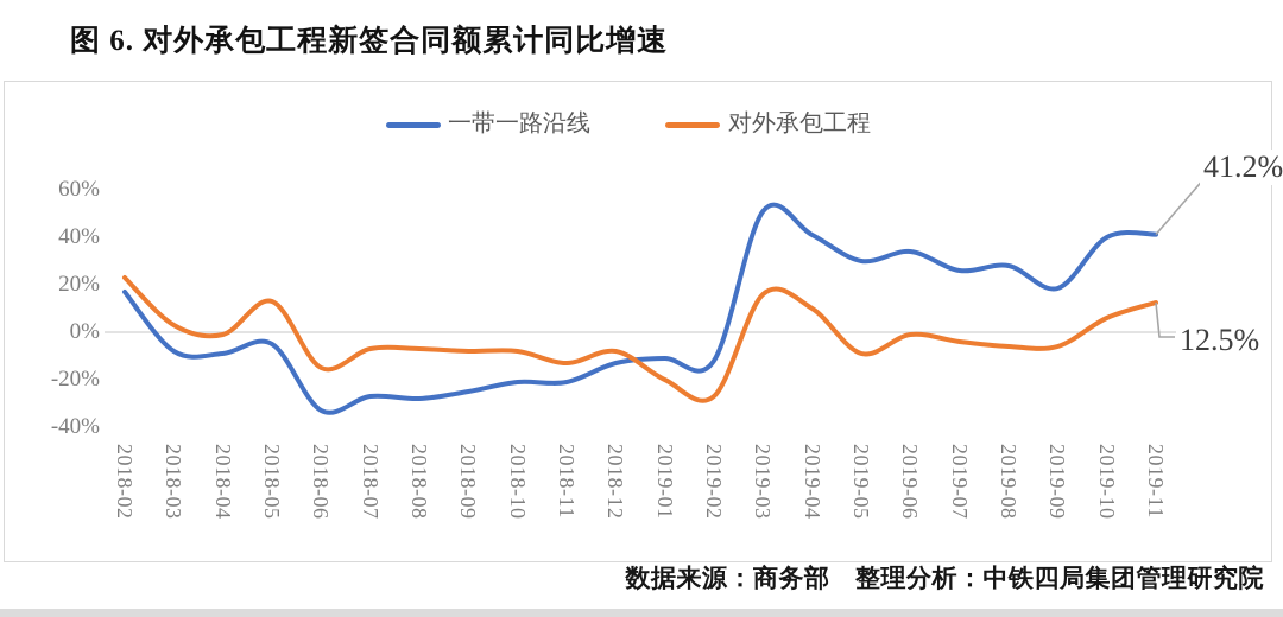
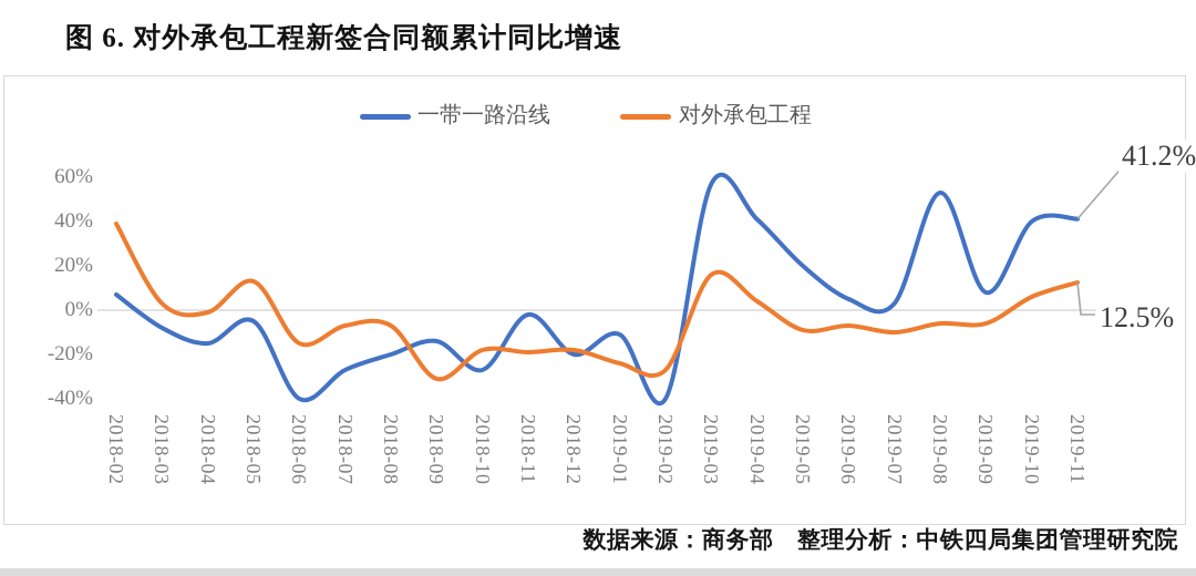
一带一路沿线/2018-02: 17% -> 7%
对外承包工程/2018-02: 23% -> 39%
一带一路沿线/2018-04: -9% -> -15%
一带一路沿线/2018-06: -33% -> -40%
一带一路沿线/2018-08: -28% -> -20%
一带一路沿线/2018-09: -25% -> -14%
对外承包工程/2018-09: -8% -> -31%
一带一路沿线/2018-10: -21% -> -27%
对外承包工程/2018-10: -8% -> -18%
一带一路沿线/2018-11: -21% -> -2%
对外承包工程/2018-11: -13% -> -19%
一带一路沿线/2018-12: -13% -> -20%
对外承包工程/2018-12: -8% -> -18%
对外承包工程/2019-01: -20% -> -24%
一带一路沿线/2019-02: -12% -> -40%
一带一路沿线/2019-03: 51% -> 57%
对外承包工程/2019-04: 10% -> 4%
一带一路沿线/2019-05: 30% -> 20%
一带一路沿线/2019-06: 34% -> 5%
对外承包工程/2019-06: -1% -> -7%
一带一路沿线/2019-07: 26% -> 3%
对外承包工程/2019-07: -4% -> -10%
一带一路沿线/2019-08: 28% -> 53%
一带一路沿线/2019-09: 18% -> 8%
